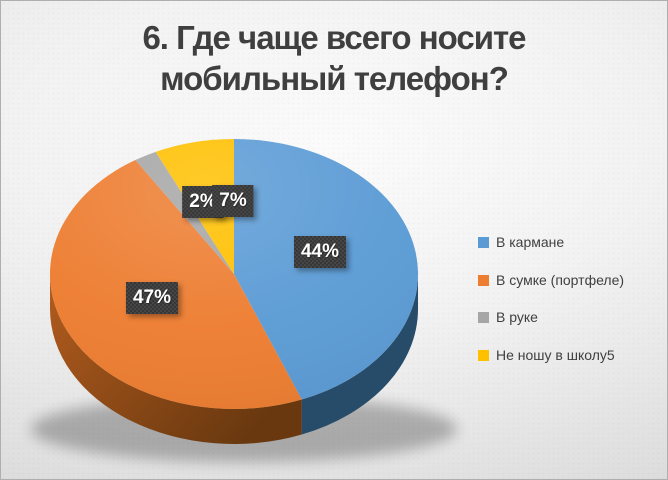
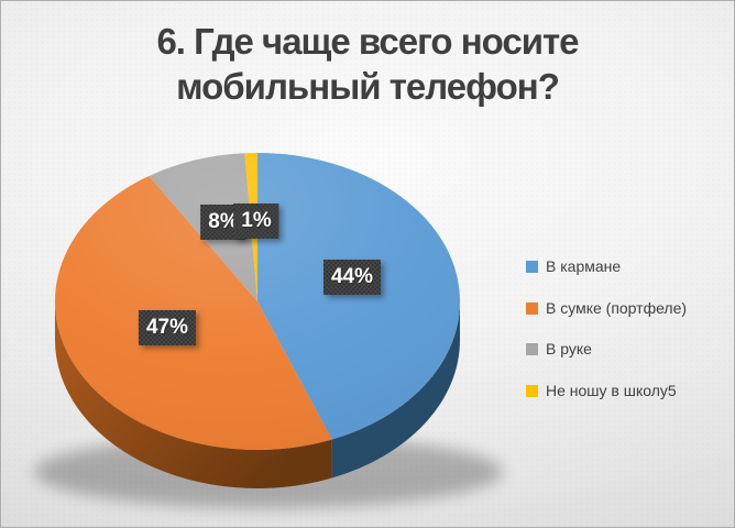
В руке: 2% -> 8%
Не ношу в школу5: 7% -> 1%
